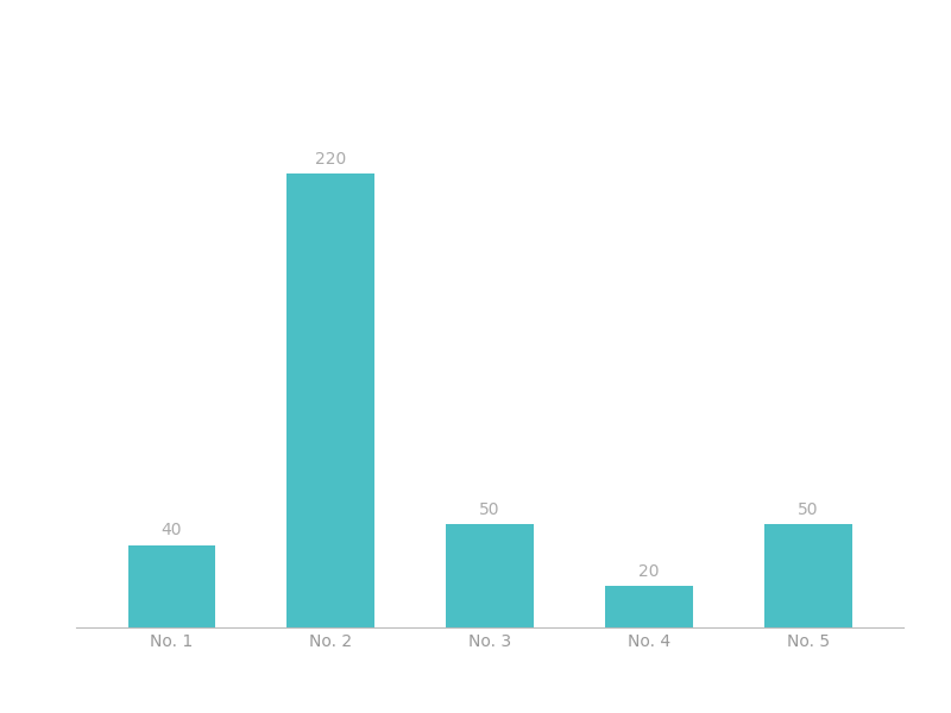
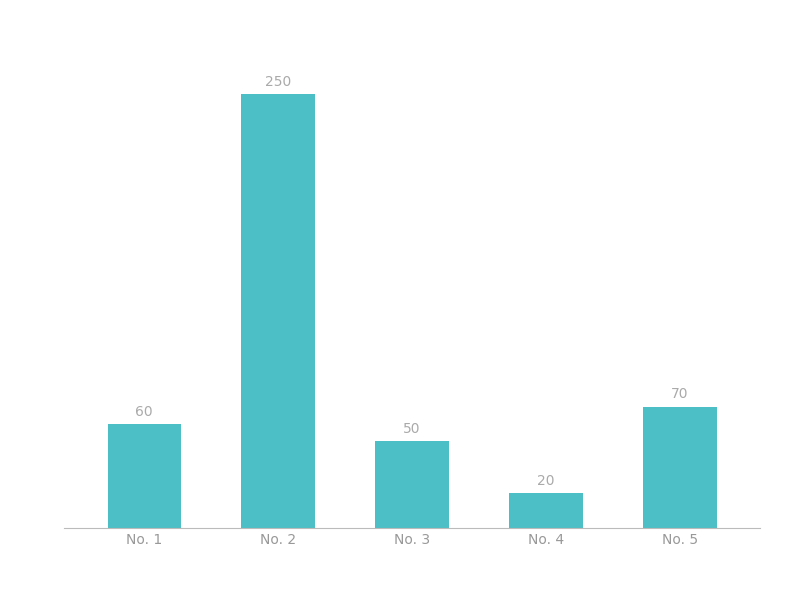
No. 1: 40 -> 60
No. 2: 220 -> 250
No. 5: 50 -> 70
